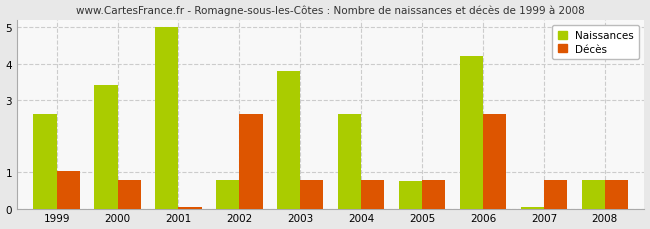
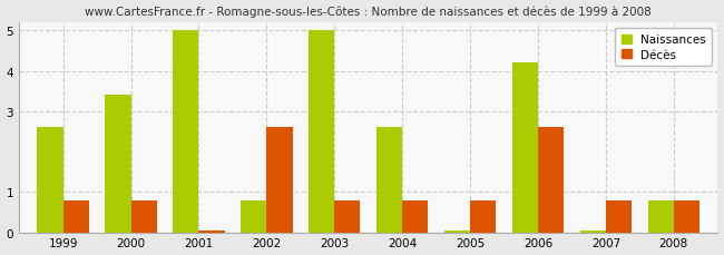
Décès/1999: 1.05 -> 0.80
Naissances/2003: 3.80 -> 5.00
Naissances/2005: 0.75 -> 0.05
